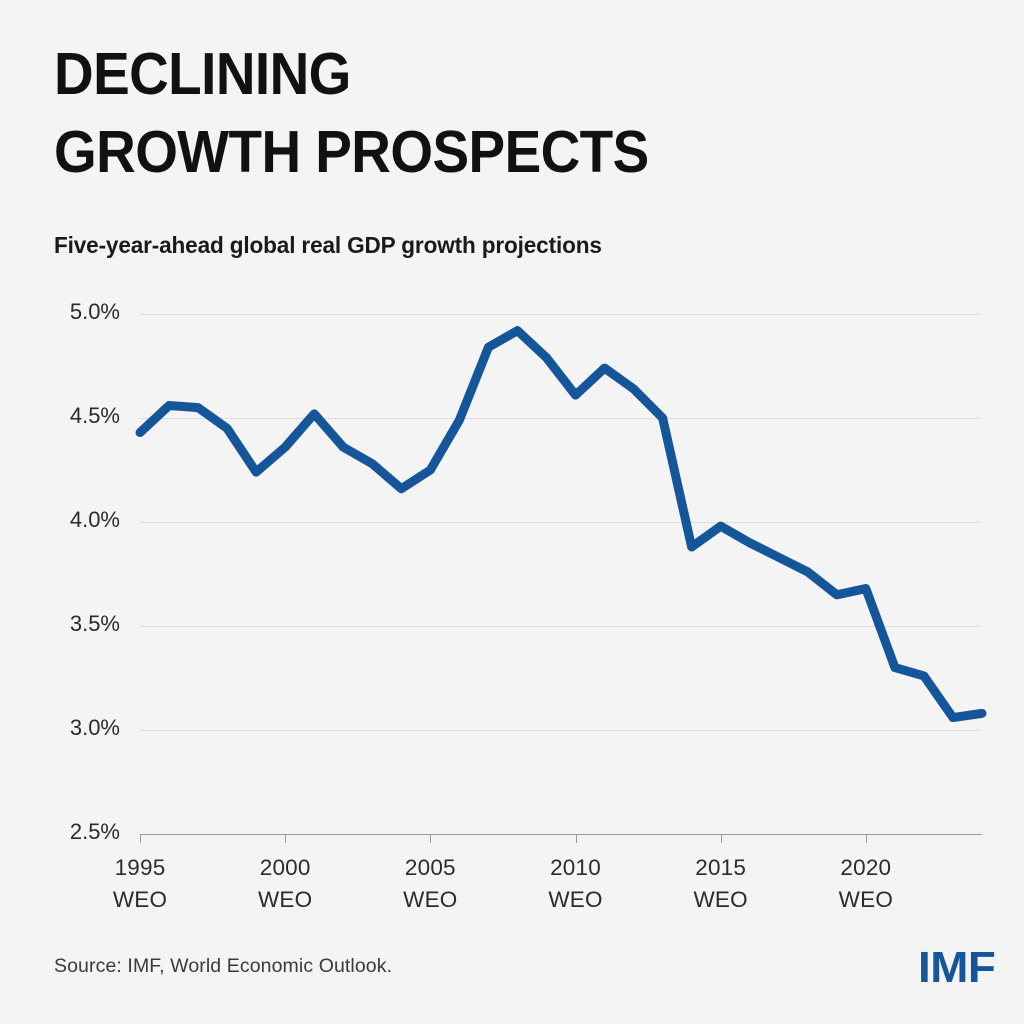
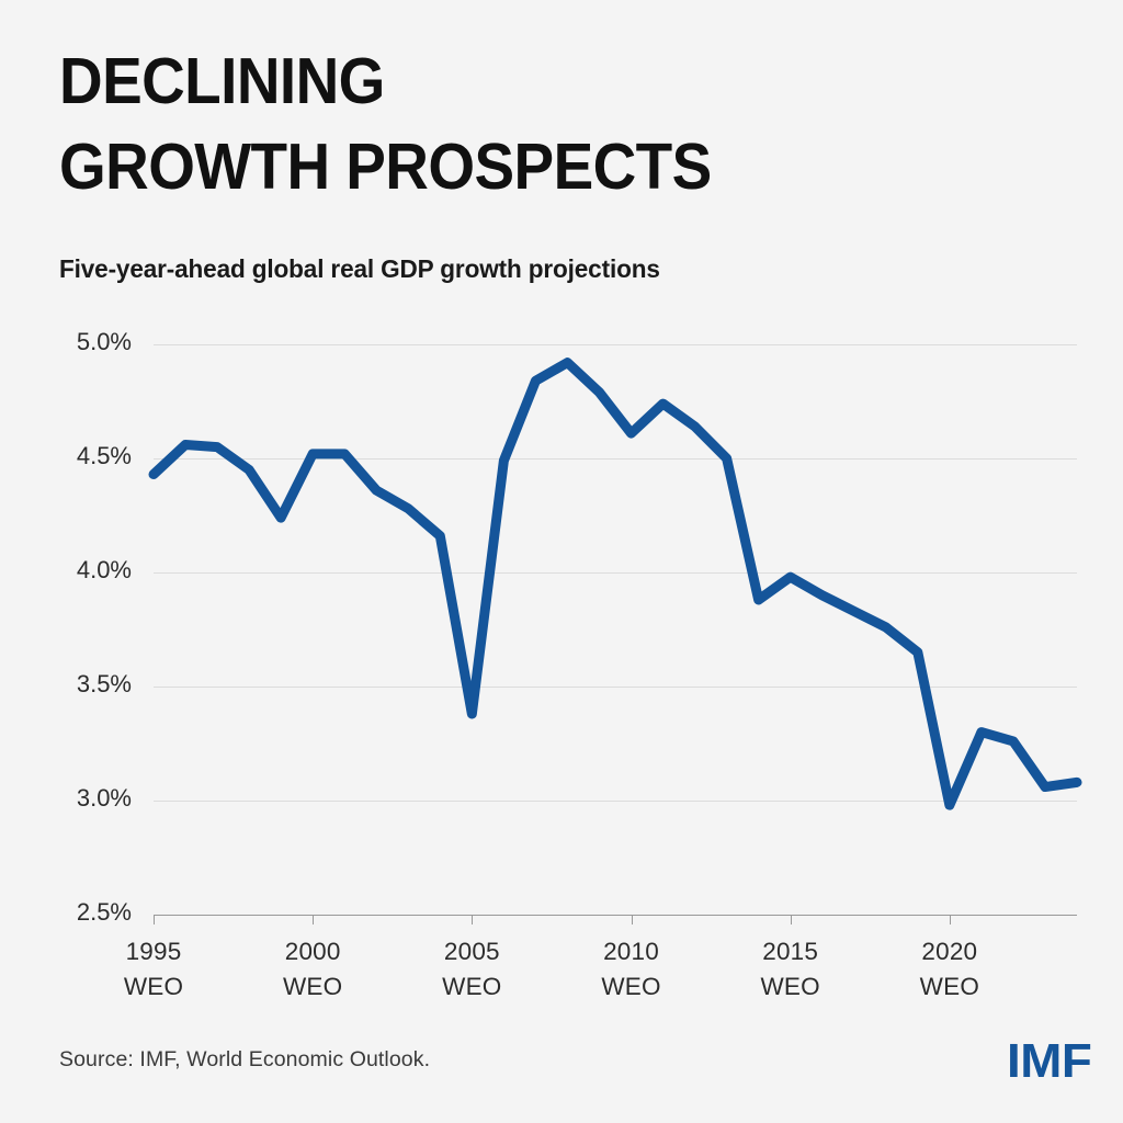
2000: 4.36% -> 4.52%
2005: 4.25% -> 3.38%
2020: 3.68% -> 2.98%
